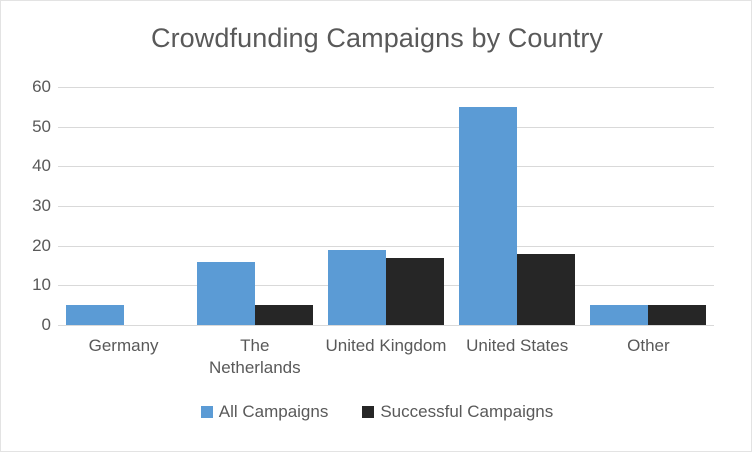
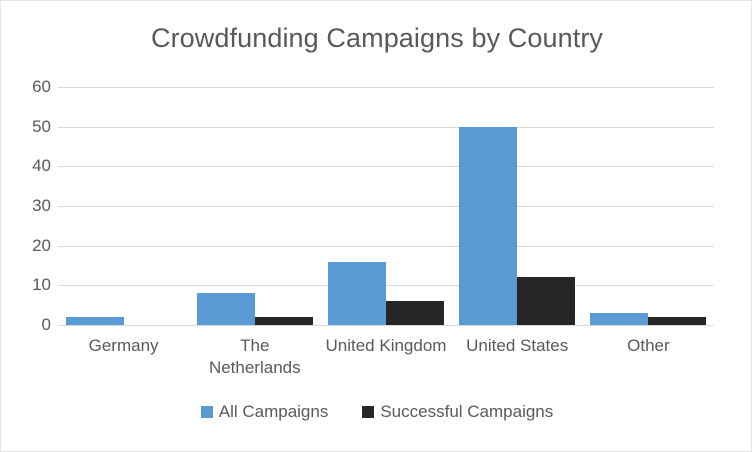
All Campaigns/Germany: 5 -> 2
All Campaigns/The Netherlands: 16 -> 8
Successful Campaigns/The Netherlands: 5 -> 2
All Campaigns/United Kingdom: 19 -> 16
Successful Campaigns/United Kingdom: 17 -> 6
All Campaigns/United States: 55 -> 50
Successful Campaigns/United States: 18 -> 12
All Campaigns/Other: 5 -> 3
Successful Campaigns/Other: 5 -> 2
